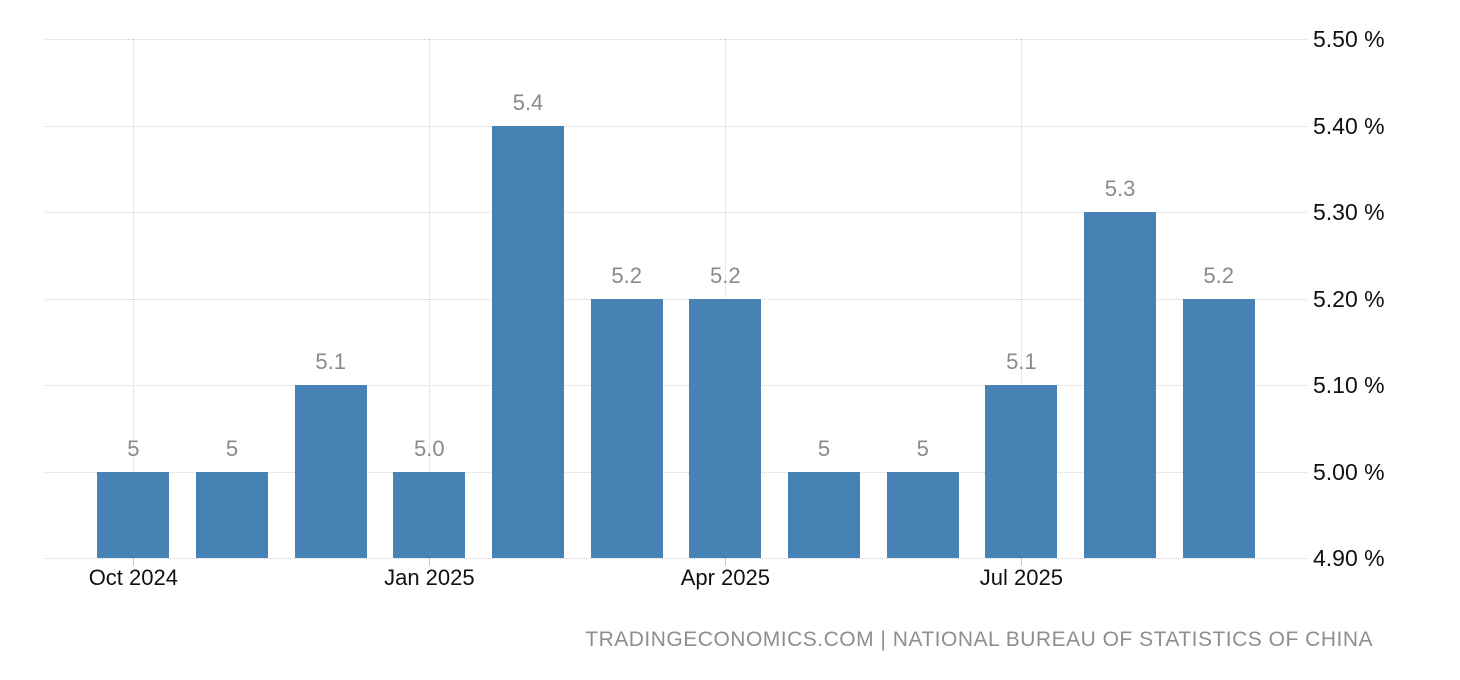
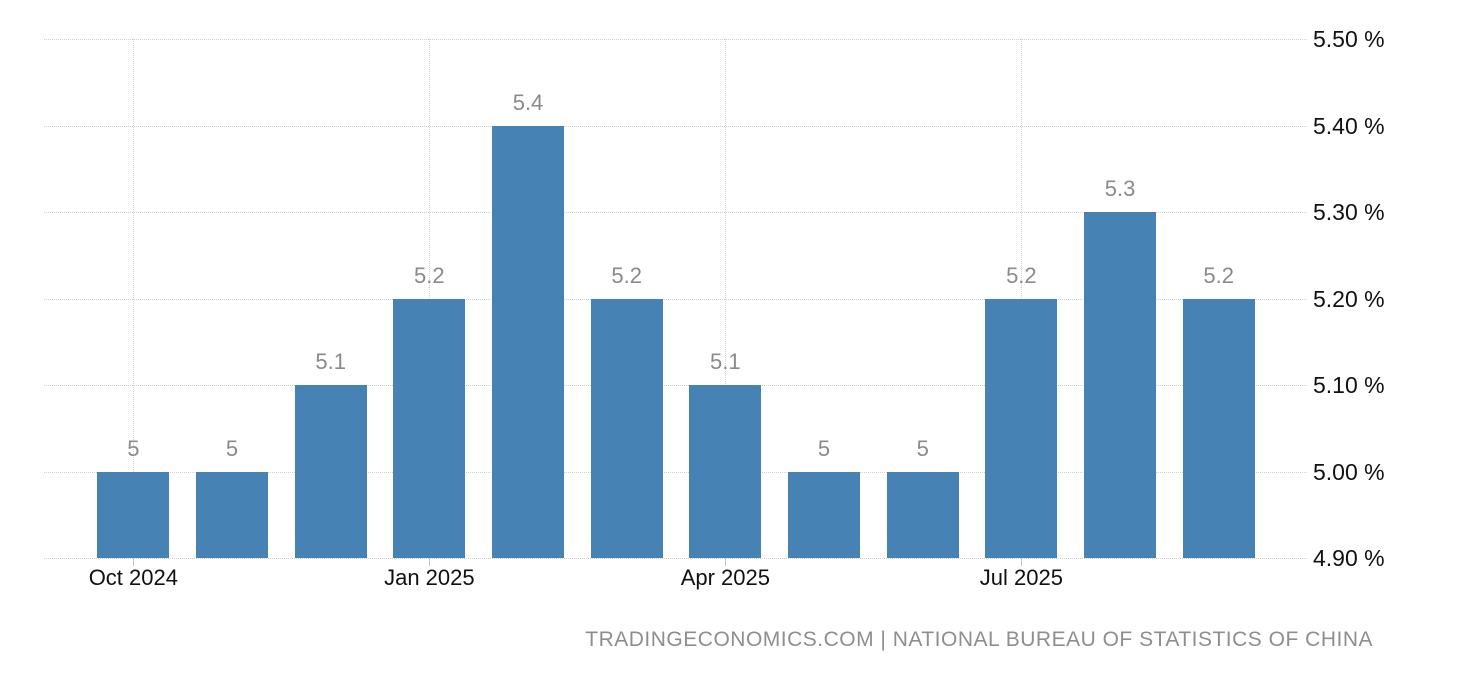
Jan 2025: 5.0 -> 5.2
Apr 2025: 5.2 -> 5.1
Jul 2025: 5.1 -> 5.2
